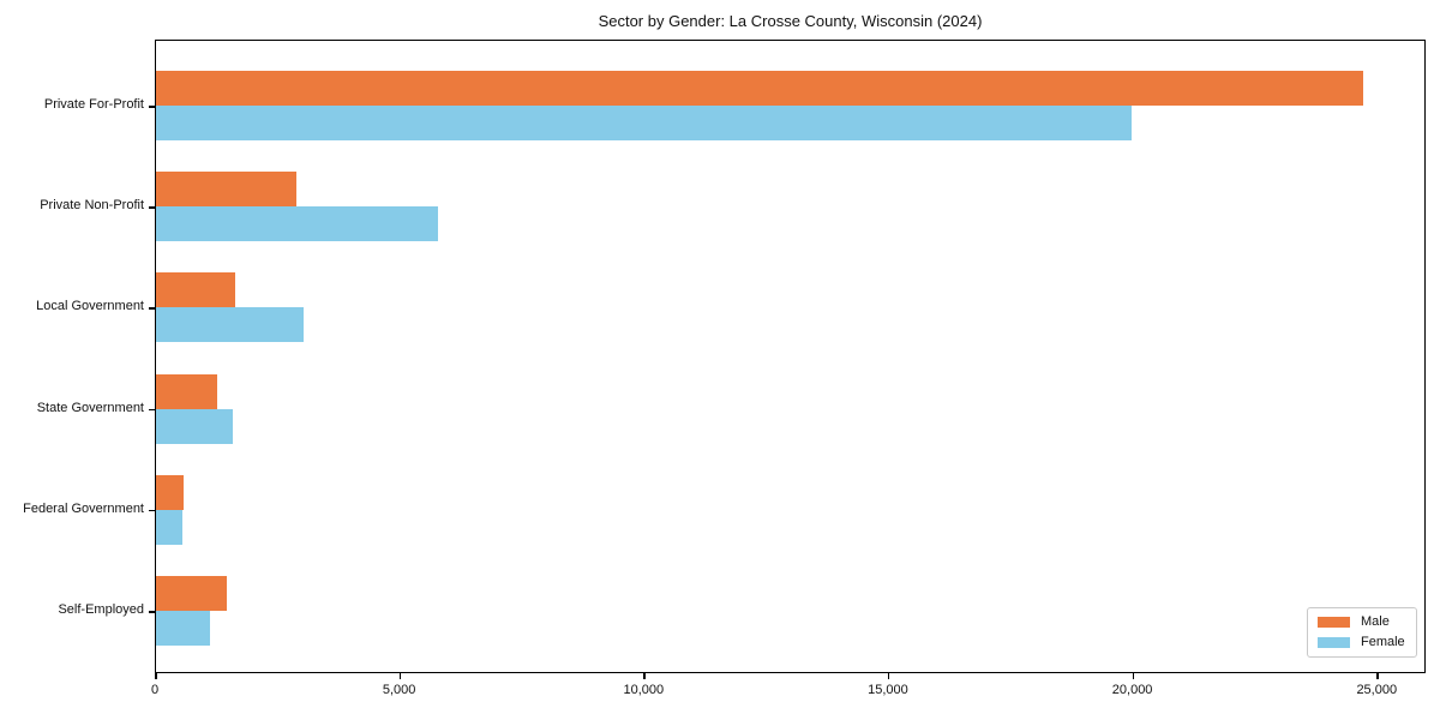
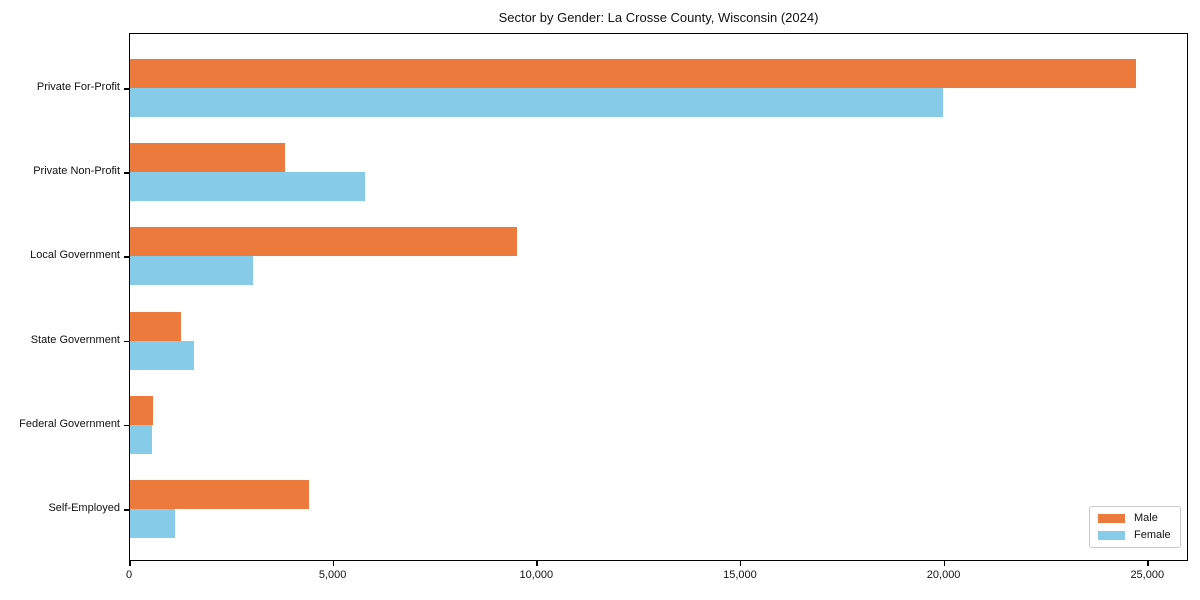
Male/Private Non-Profit: 2900 -> 3800
Male/Local Government: 1600 -> 9500
Male/Self-Employed: 1400 -> 4400
